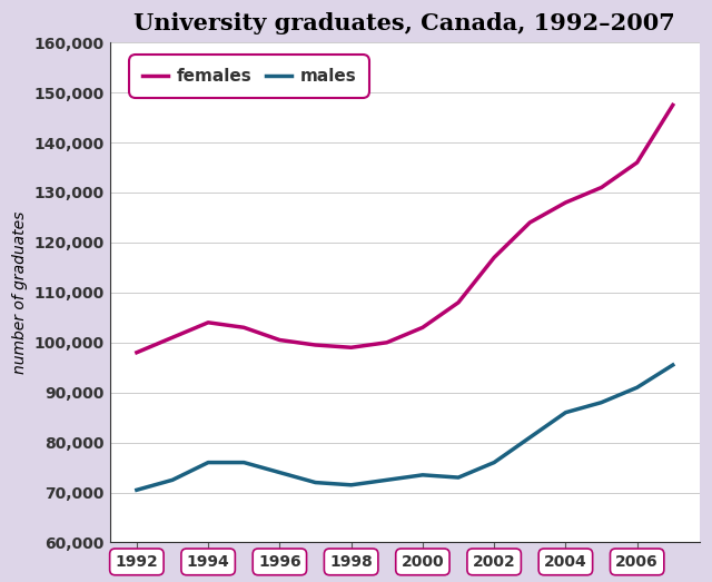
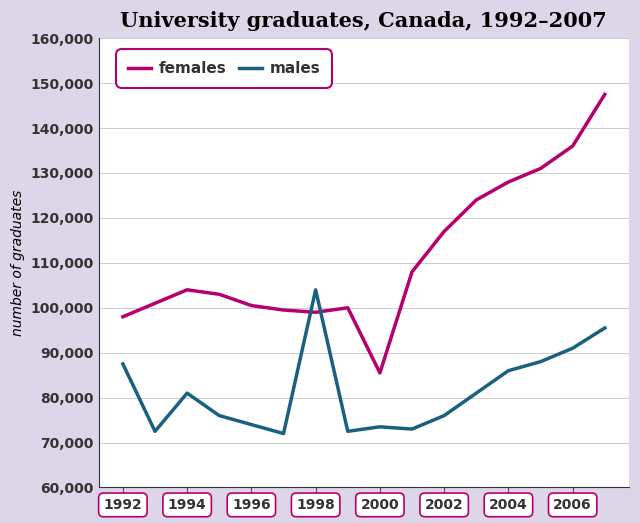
males/1992: 70,500 -> 87,500
males/1994: 76,000 -> 81,000
males/1998: 71,500 -> 104,000
females/2000: 103,000 -> 85,500
